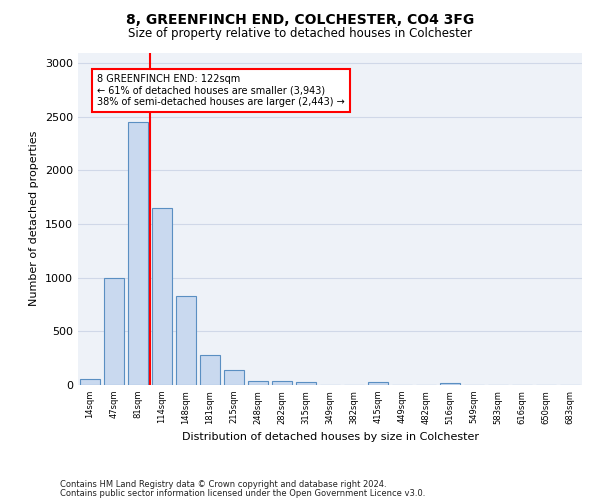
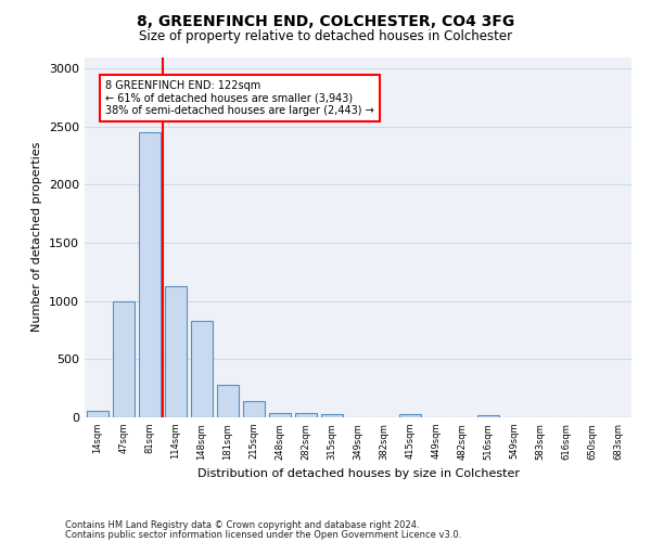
114sqm: 1650 -> 1130
